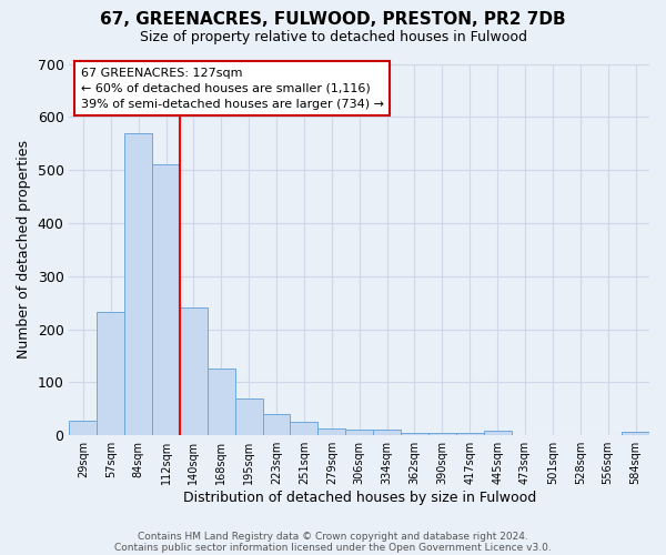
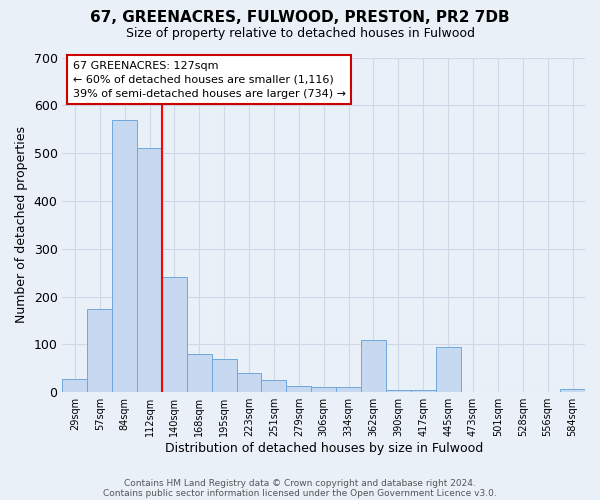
57sqm: 232 -> 175
168sqm: 126 -> 80
362sqm: 4 -> 110
445sqm: 8 -> 95
